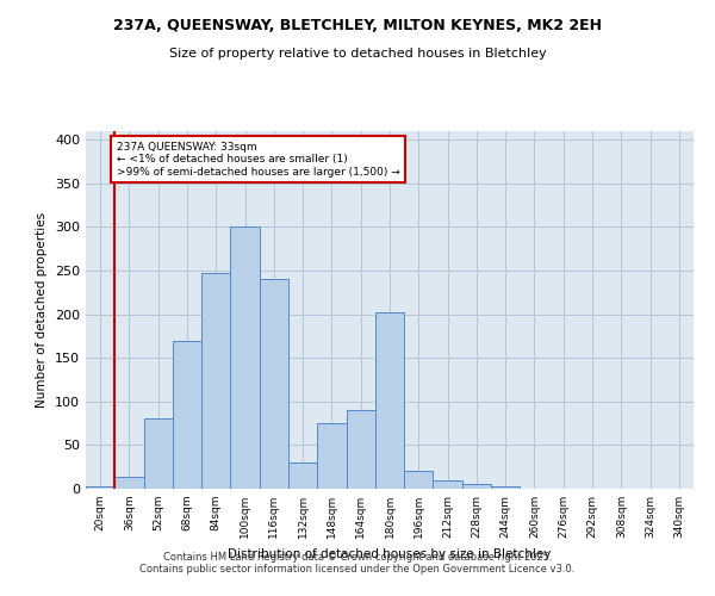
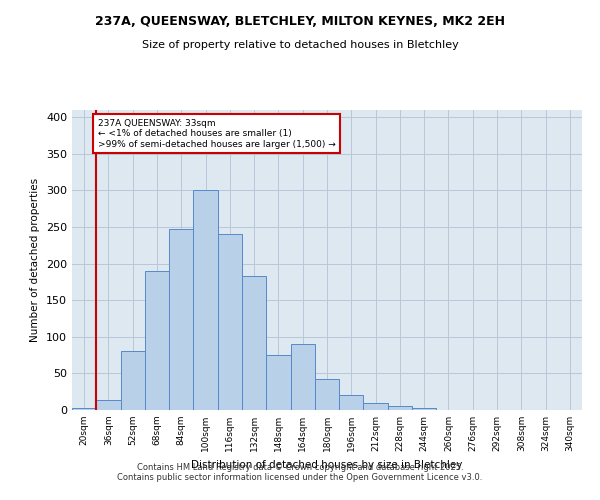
68sqm: 170 -> 190
132sqm: 30 -> 183
180sqm: 202 -> 43
